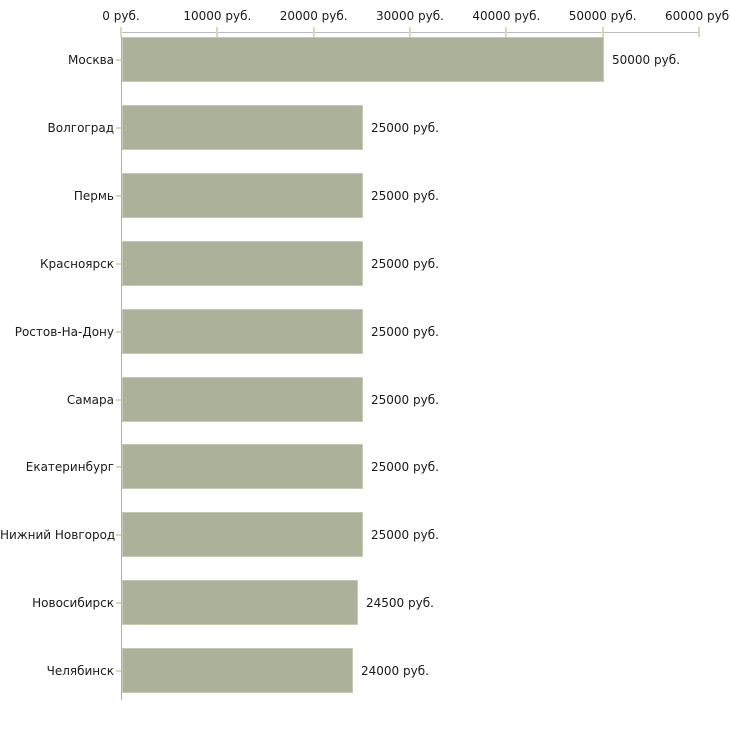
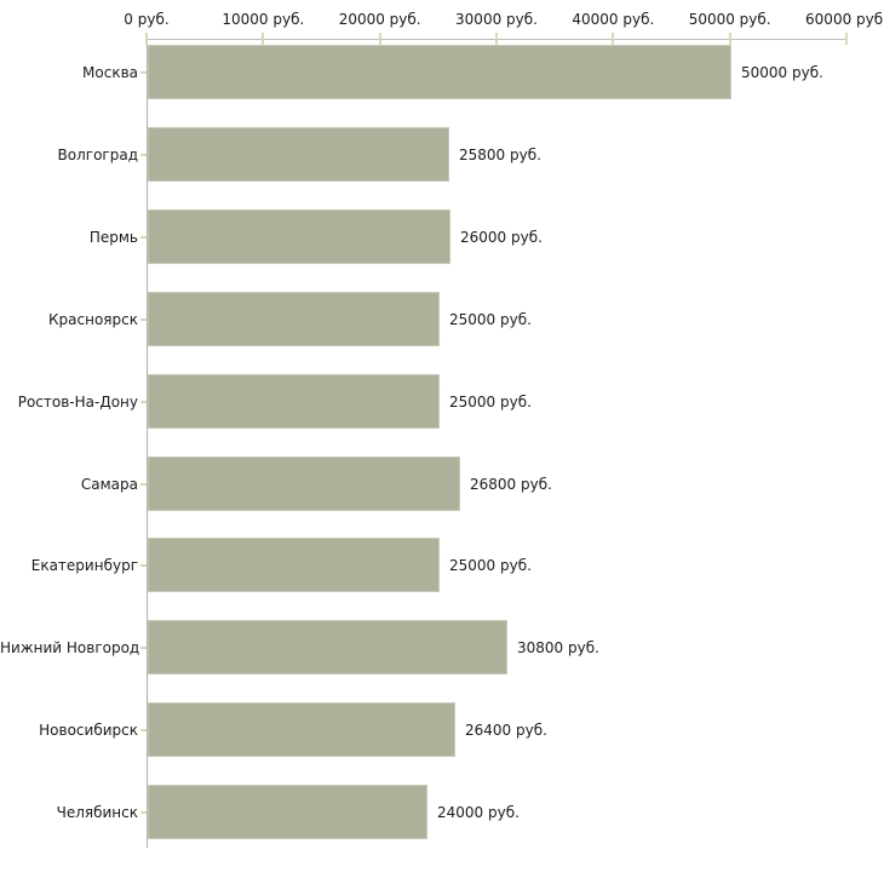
Волгоград: 25000 -> 25800
Пермь: 25000 -> 26000
Самара: 25000 -> 26800
Нижний Новгород: 25000 -> 30800
Новосибирск: 24500 -> 26400
